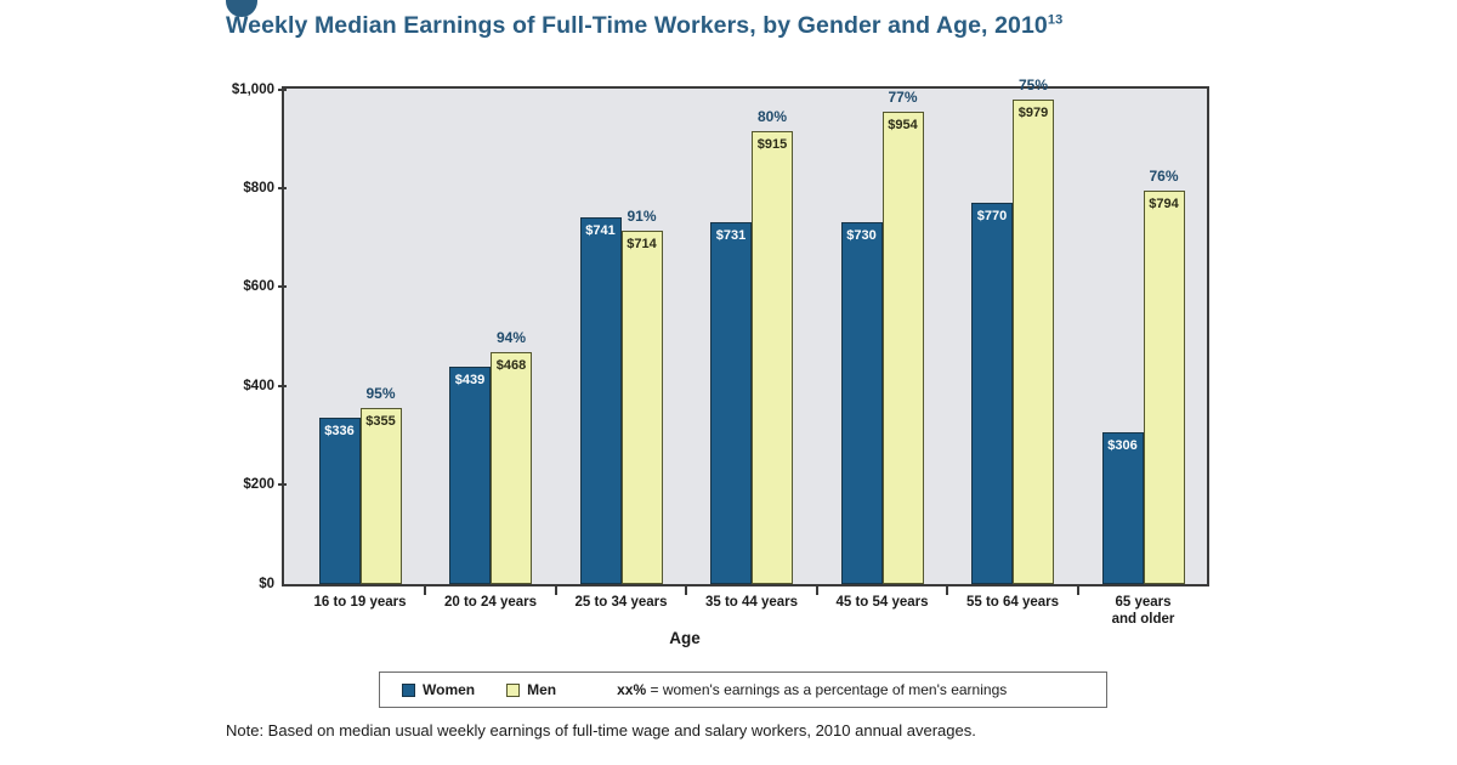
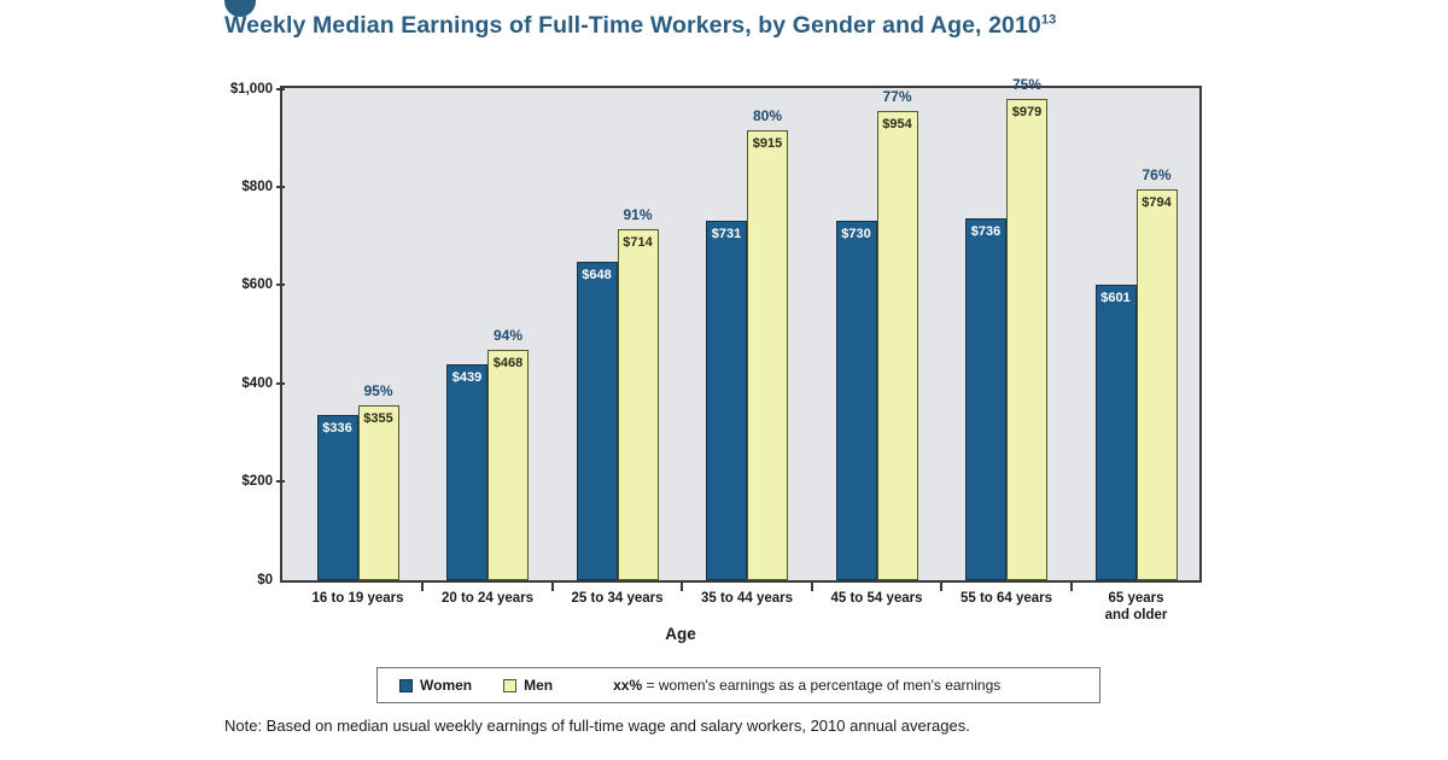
Women/25 to 34 years: $741 -> $648
Women/55 to 64 years: $770 -> $736
Women/65 years and older: $306 -> $601
